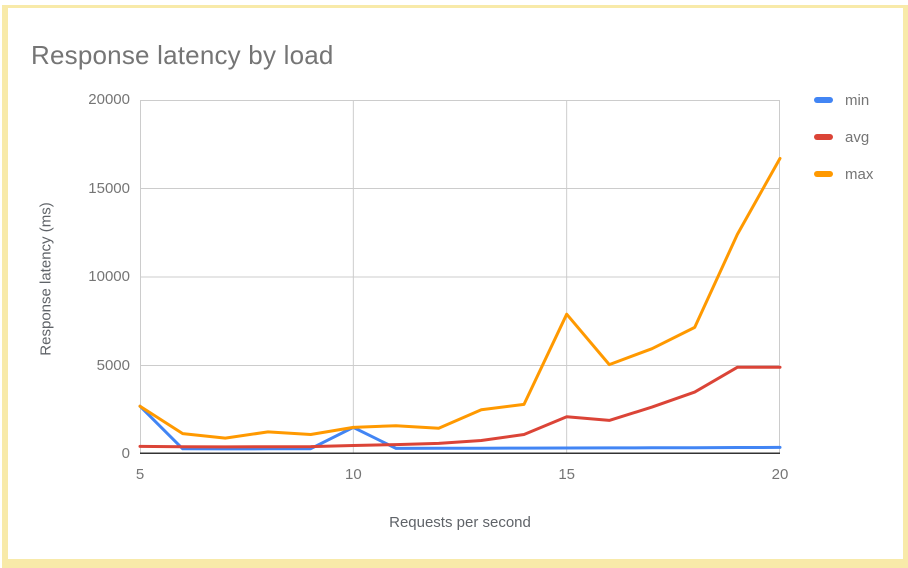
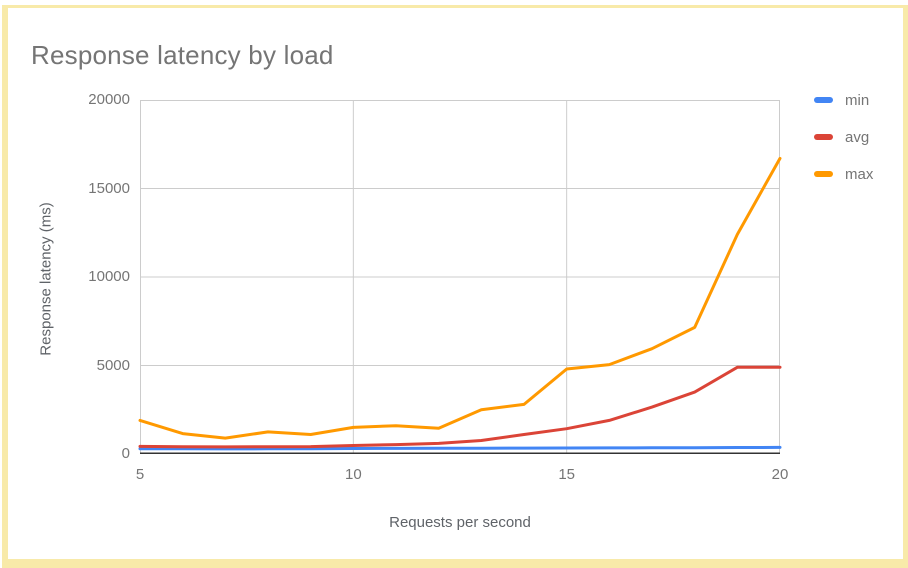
min/5: 2700 -> 300
max/5: 2700 -> 1900
min/10: 1500 -> 300
avg/15: 2100 -> 1400
max/15: 7900 -> 4800
